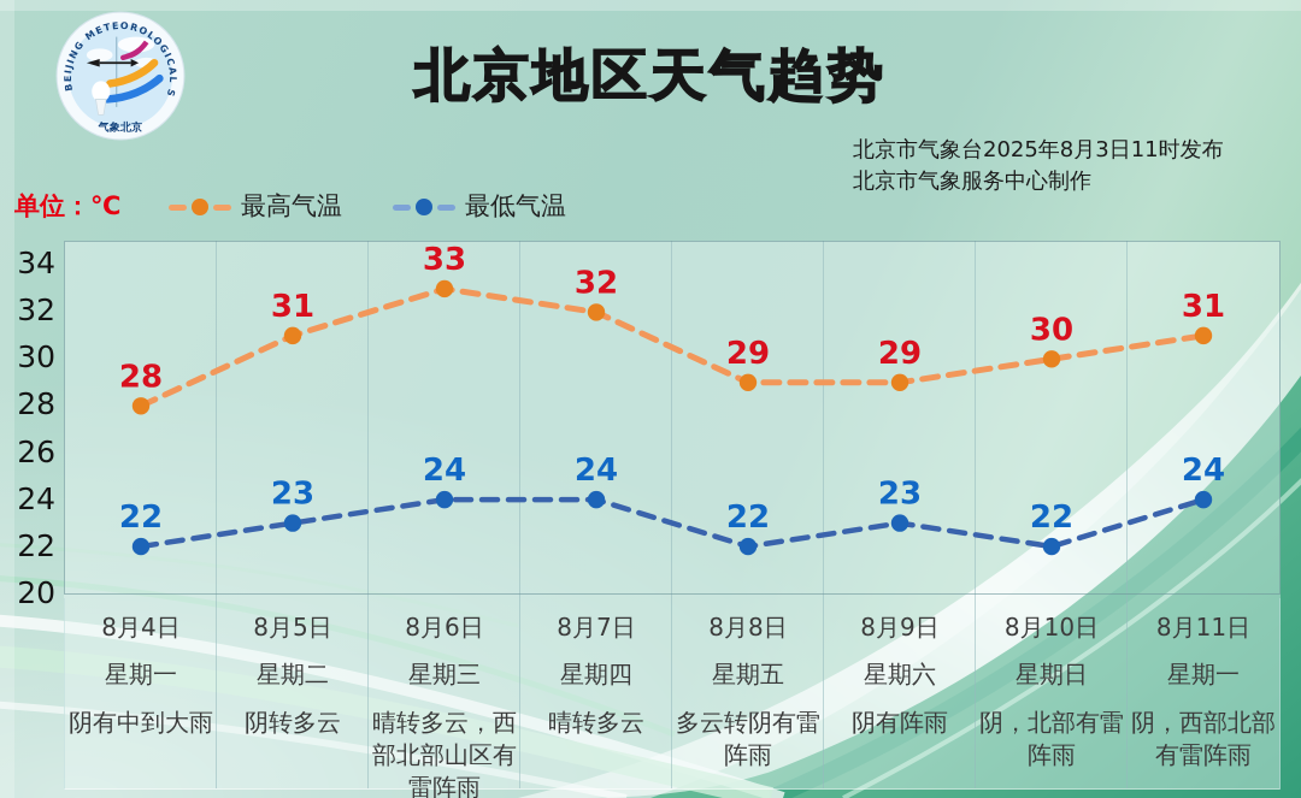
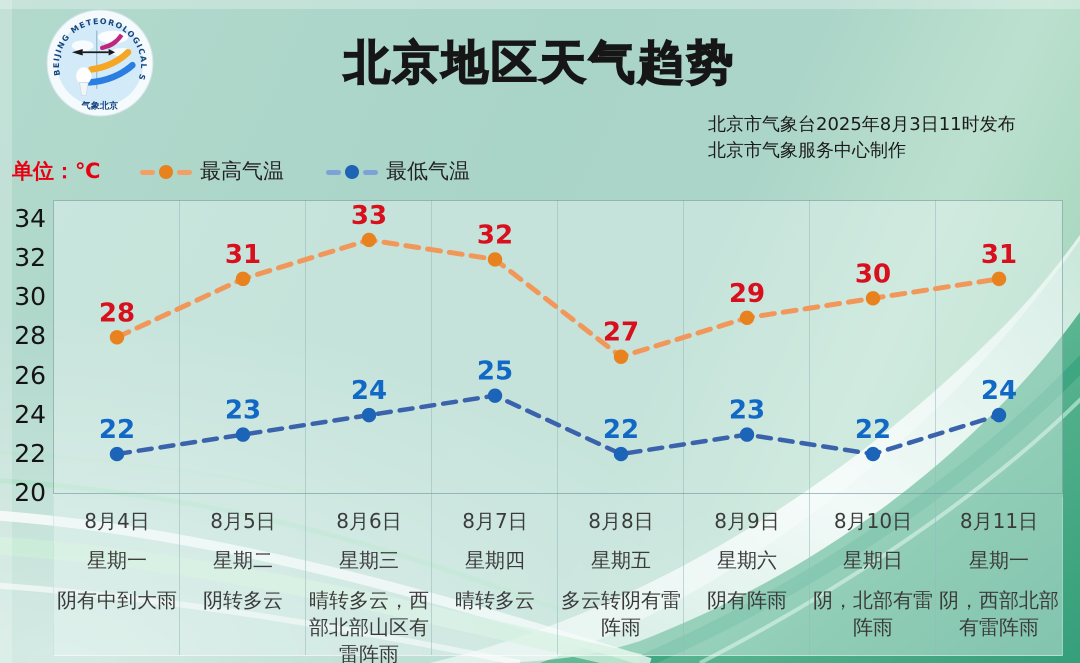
最低气温/8月7日: 24 -> 25
最高气温/8月8日: 29 -> 27
